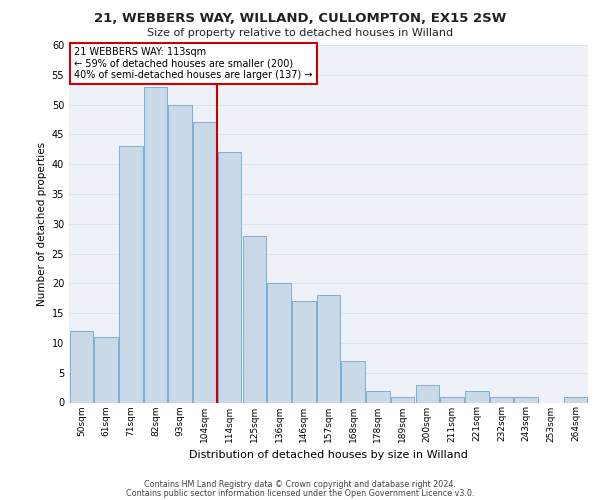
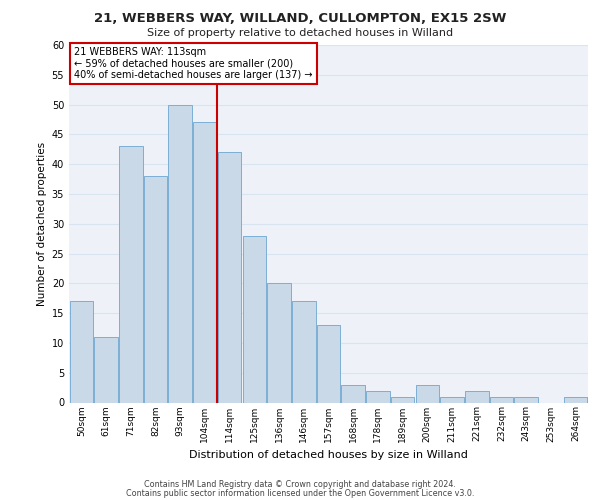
50sqm: 12 -> 17
82sqm: 53 -> 38
157sqm: 18 -> 13
168sqm: 7 -> 3
